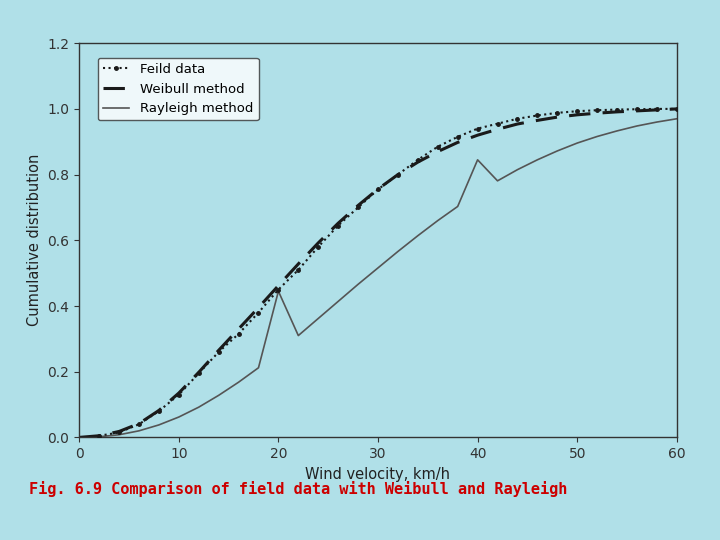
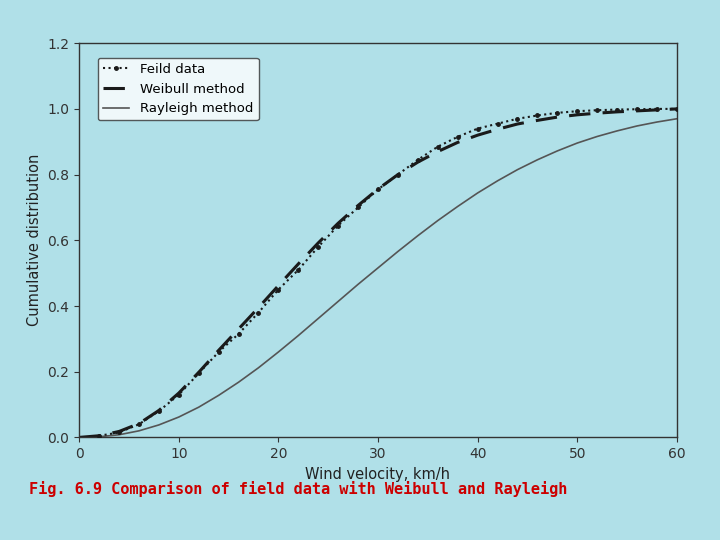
Rayleigh method/20: 0.445 -> 0.260
Rayleigh method/40: 0.845 -> 0.744
